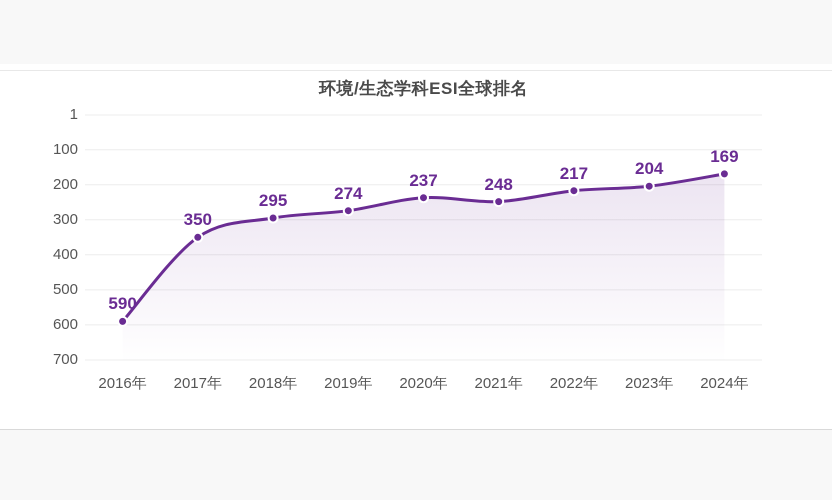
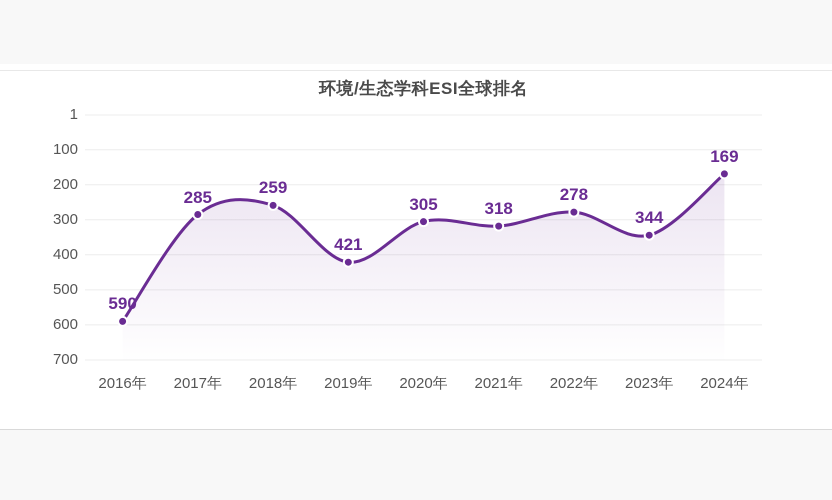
2017年: 350 -> 285
2018年: 295 -> 259
2019年: 274 -> 421
2020年: 237 -> 305
2021年: 248 -> 318
2022年: 217 -> 278
2023年: 204 -> 344
